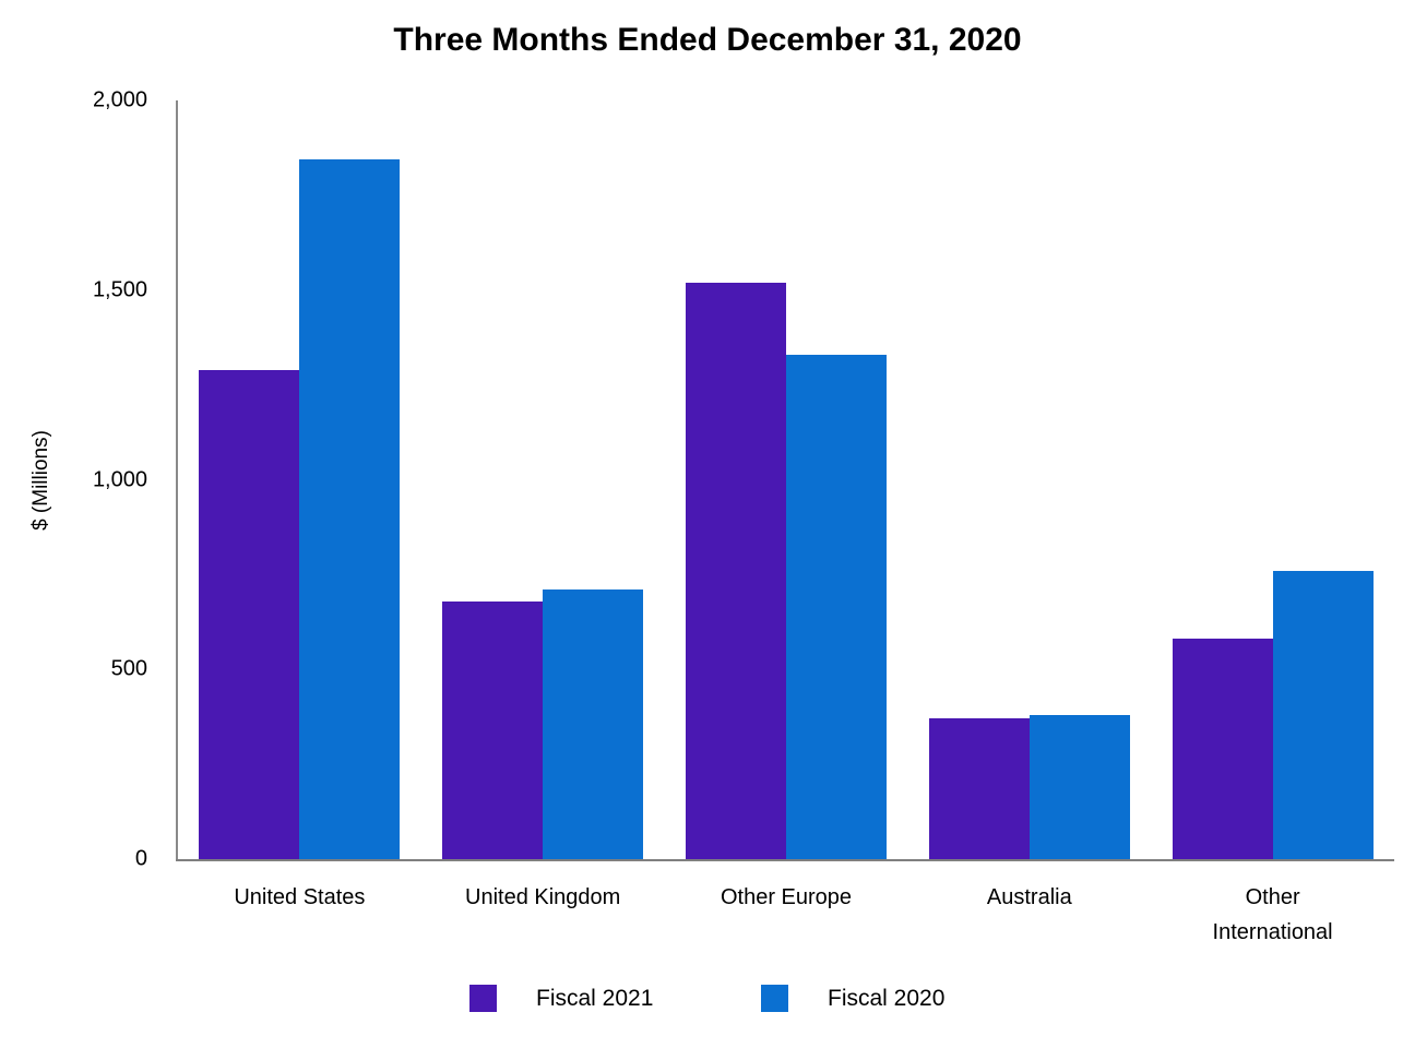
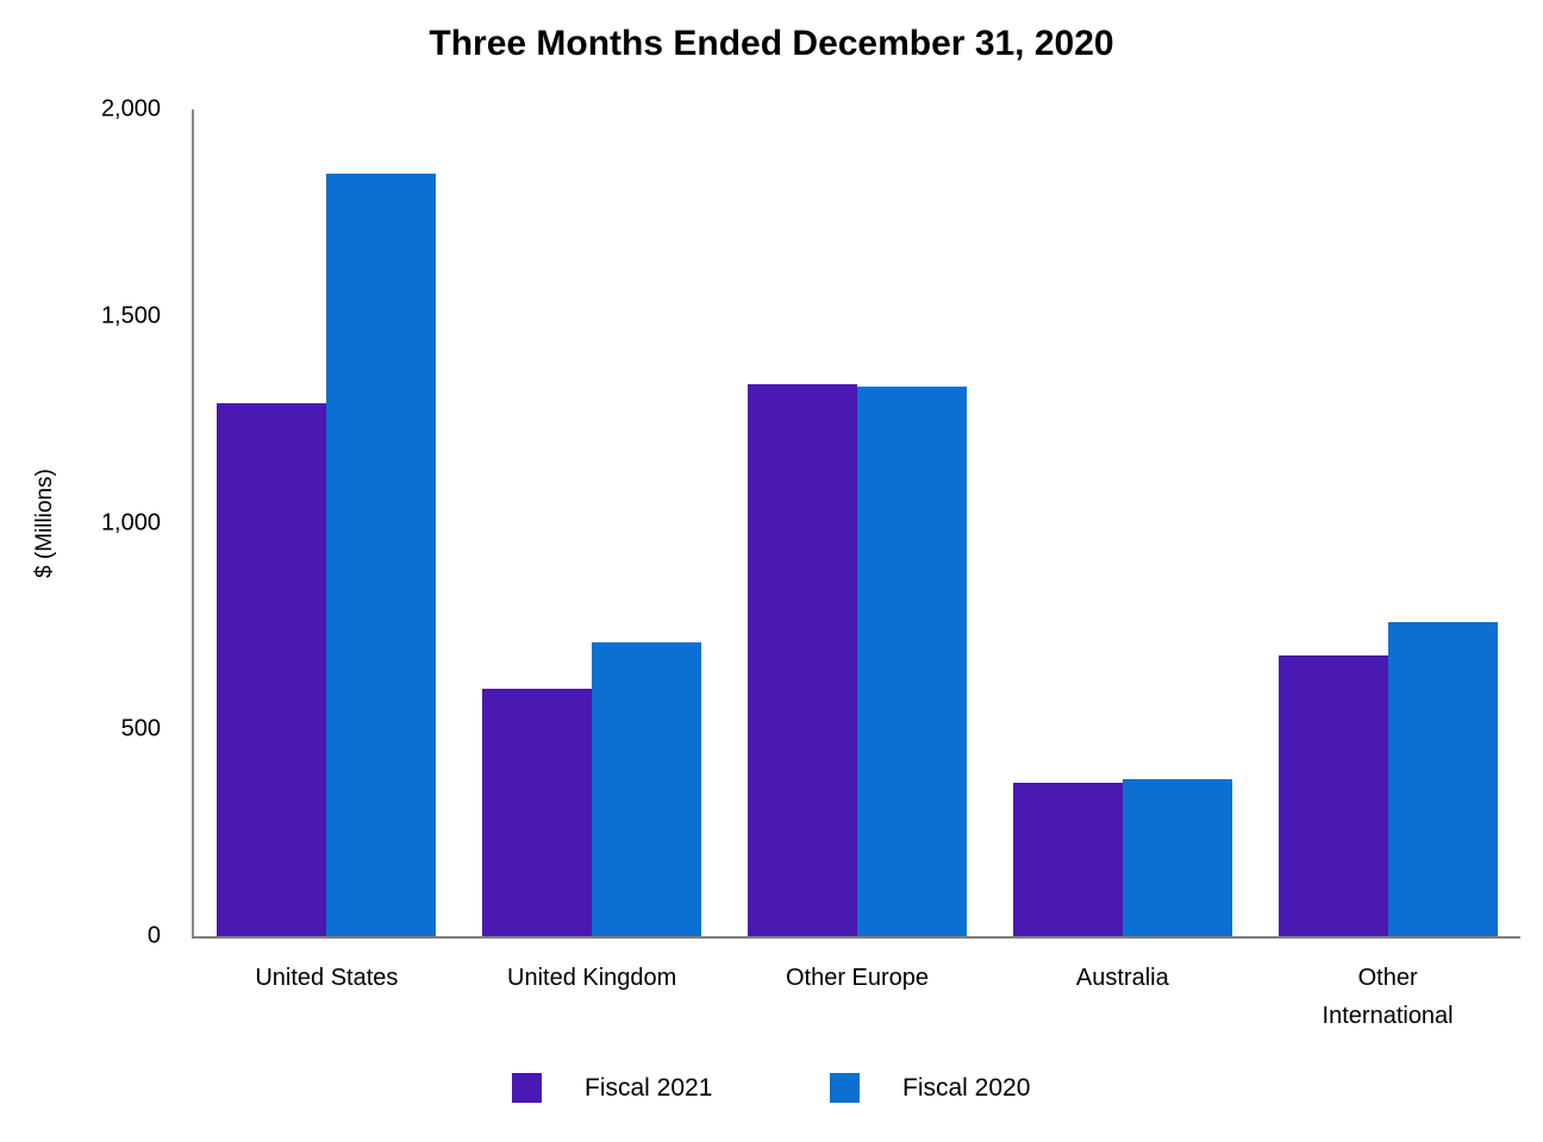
Fiscal 2021/United Kingdom: 680 -> 600
Fiscal 2021/Other Europe: 1520 -> 1340
Fiscal 2021/Other International: 580 -> 680
